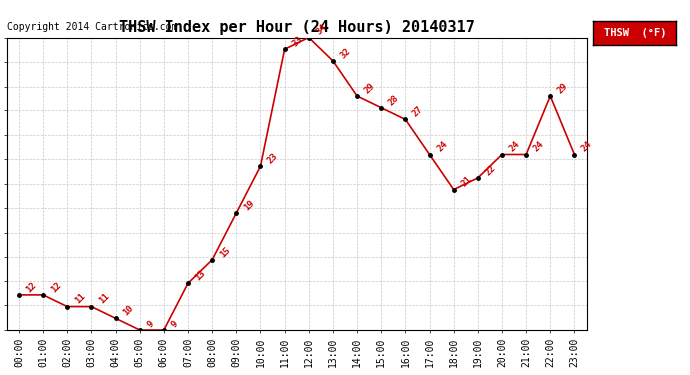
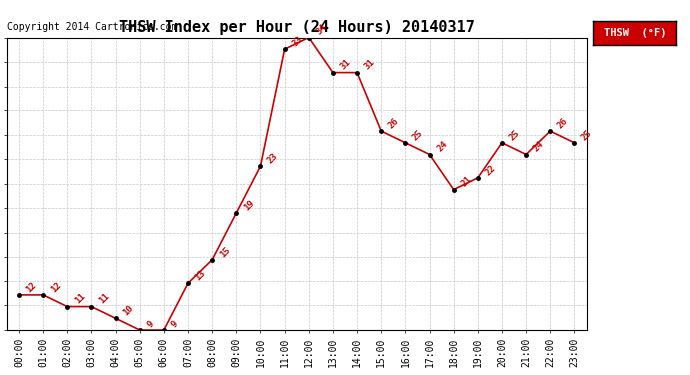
13:00: 32 -> 31
14:00: 29 -> 31
15:00: 28 -> 26
16:00: 27 -> 25
20:00: 24 -> 25
22:00: 29 -> 26
23:00: 24 -> 25
